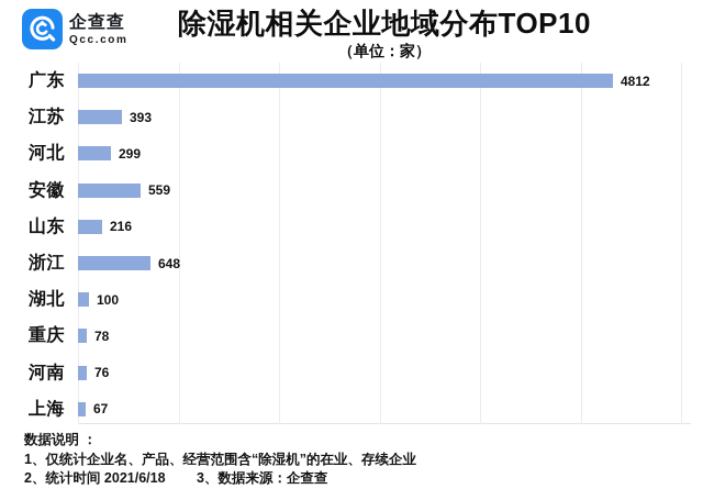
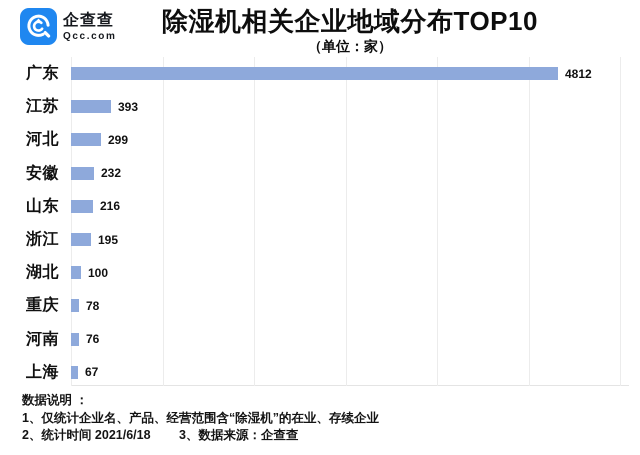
安徽: 559 -> 232
浙江: 648 -> 195
